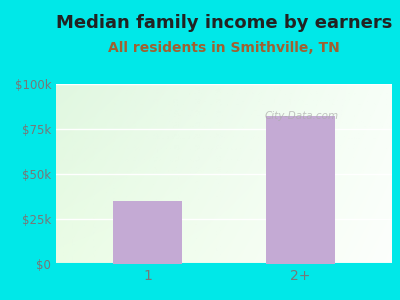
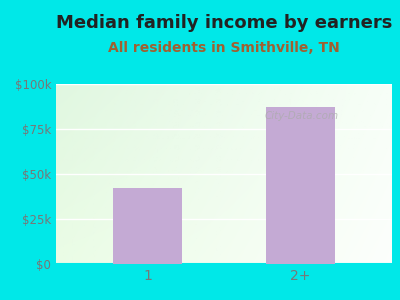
1: $35k -> $42k
2+: $82k -> $87k
